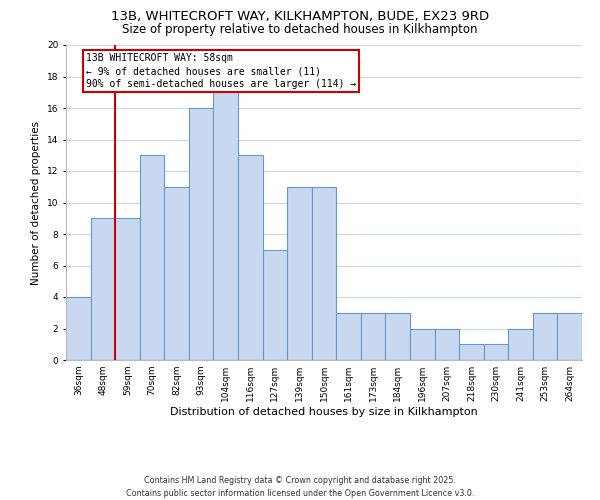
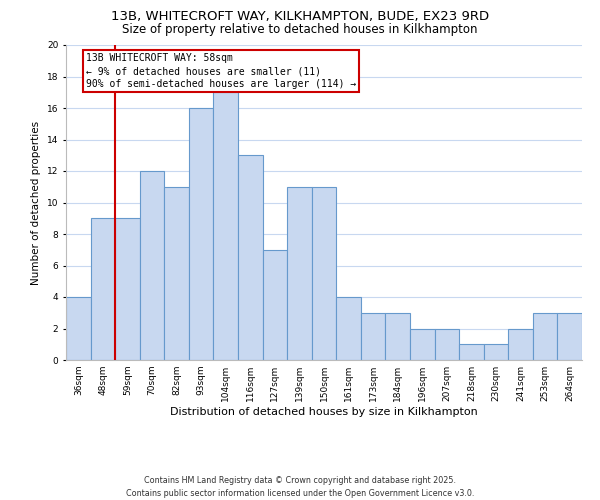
70sqm: 13 -> 12
161sqm: 3 -> 4
